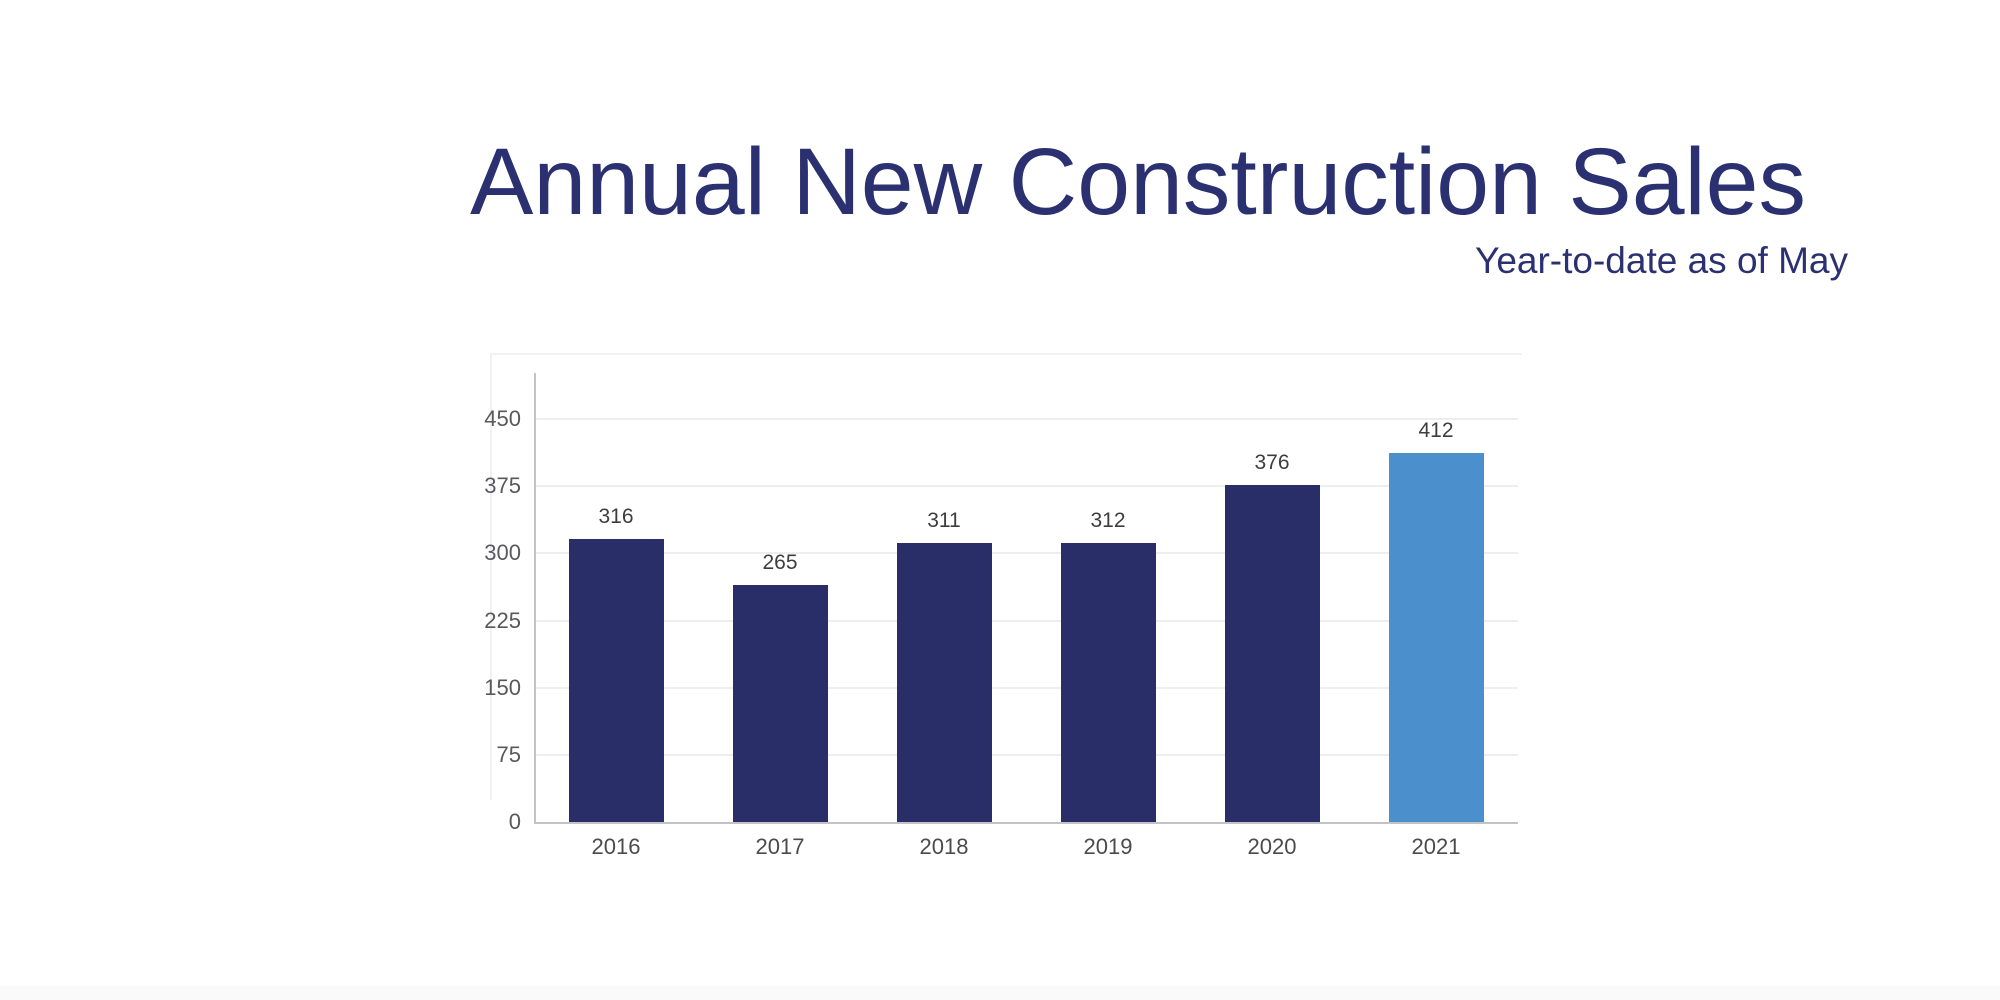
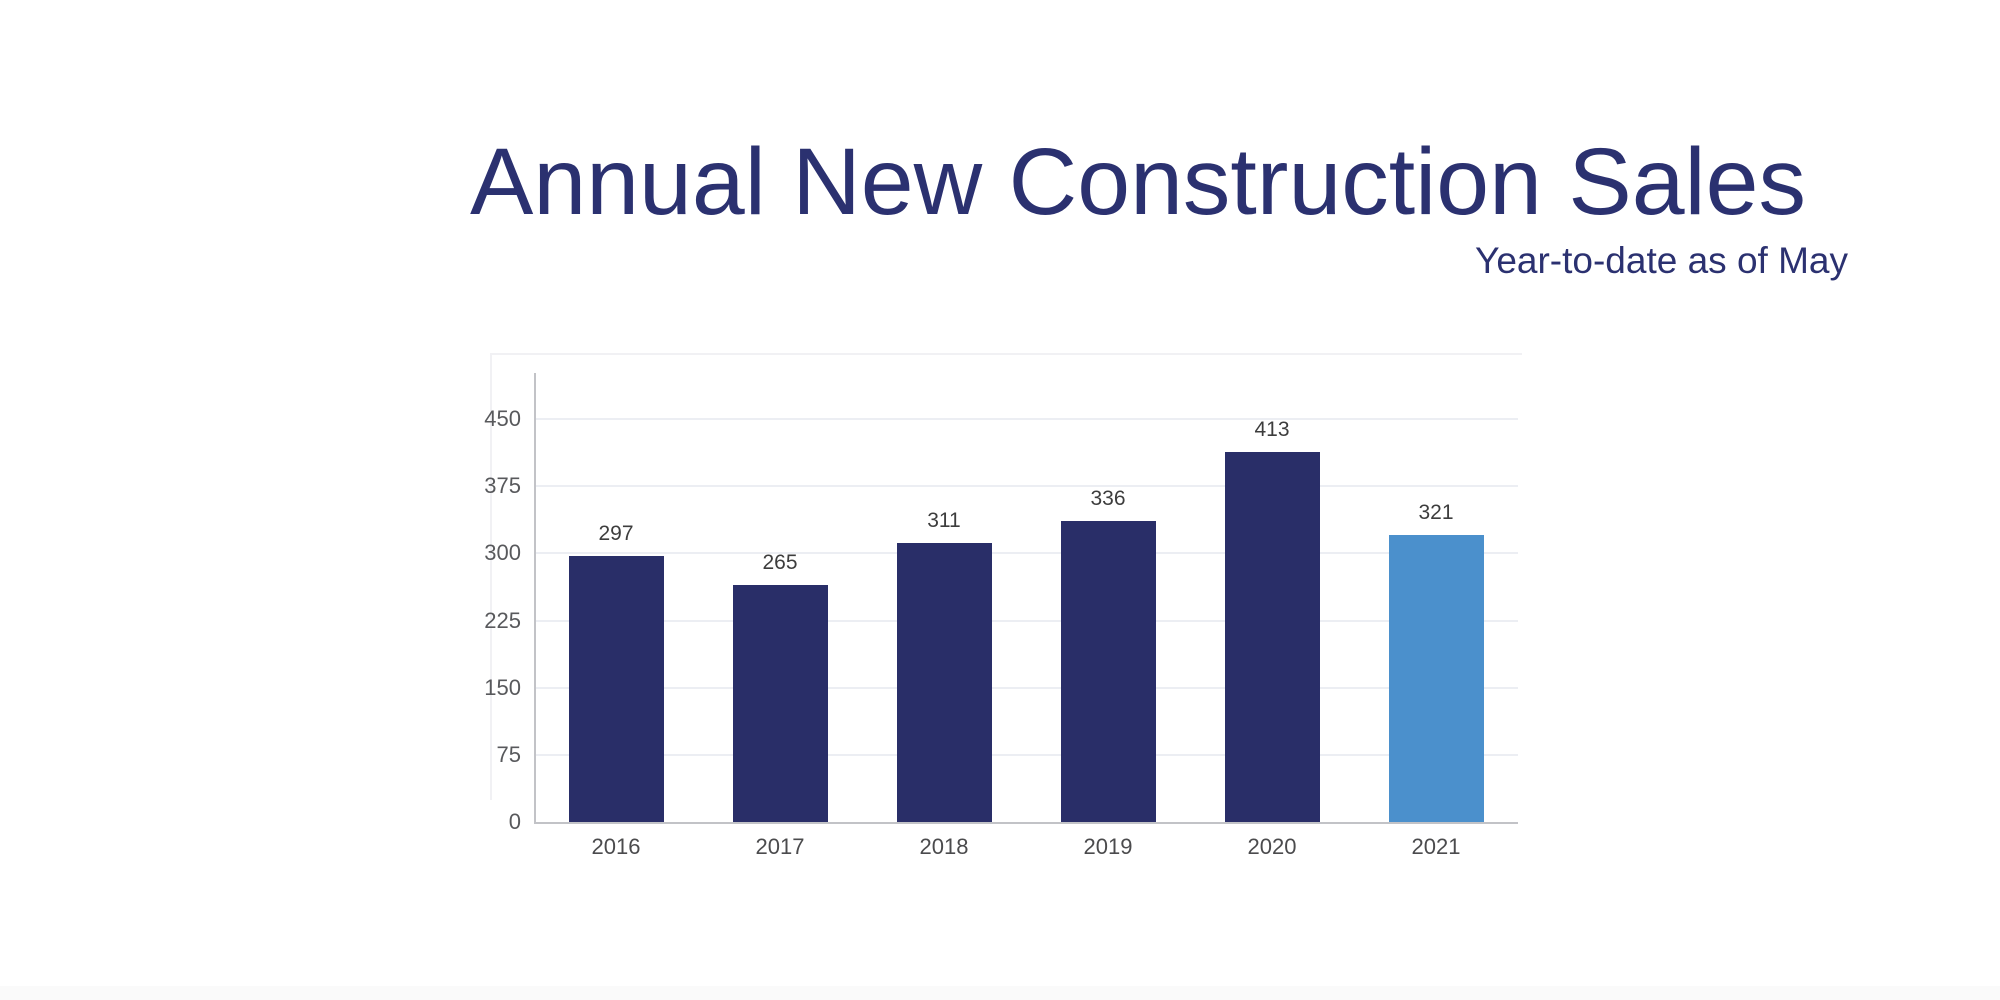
2016: 316 -> 297
2019: 312 -> 336
2020: 376 -> 413
2021: 412 -> 321
